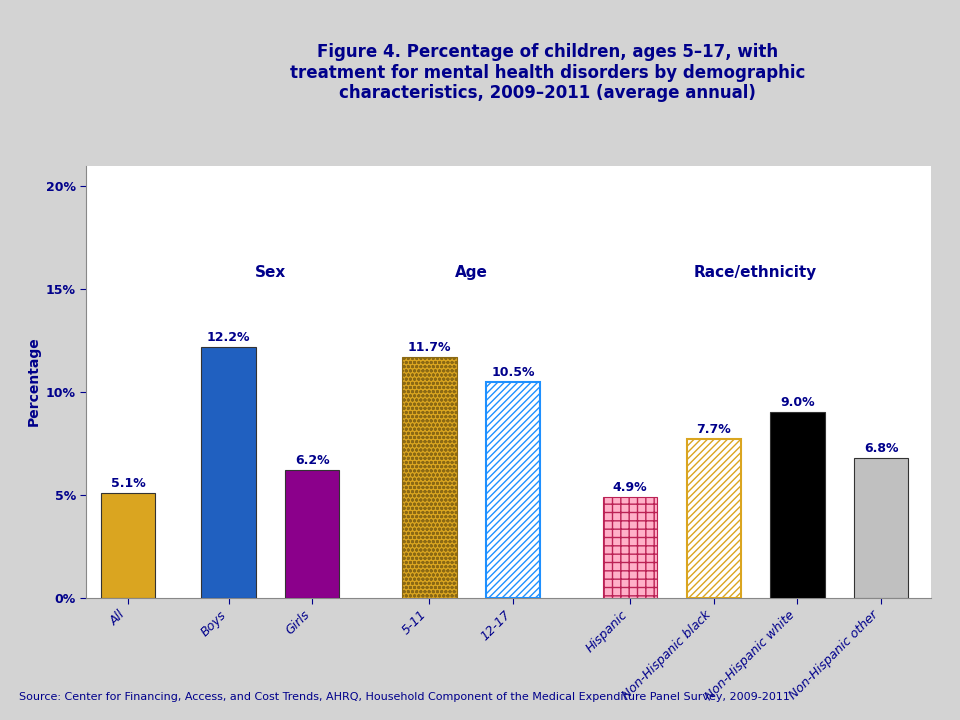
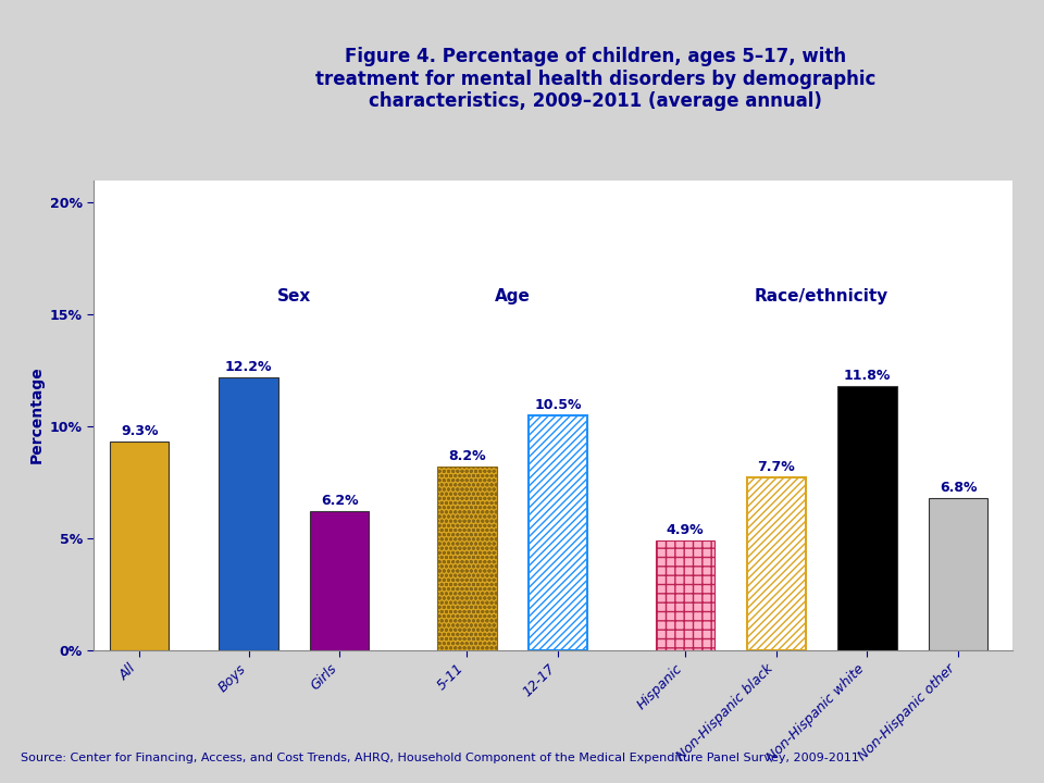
All: 5.1% -> 9.3%
5-11: 11.7% -> 8.2%
Non-Hispanic white: 9.0% -> 11.8%
